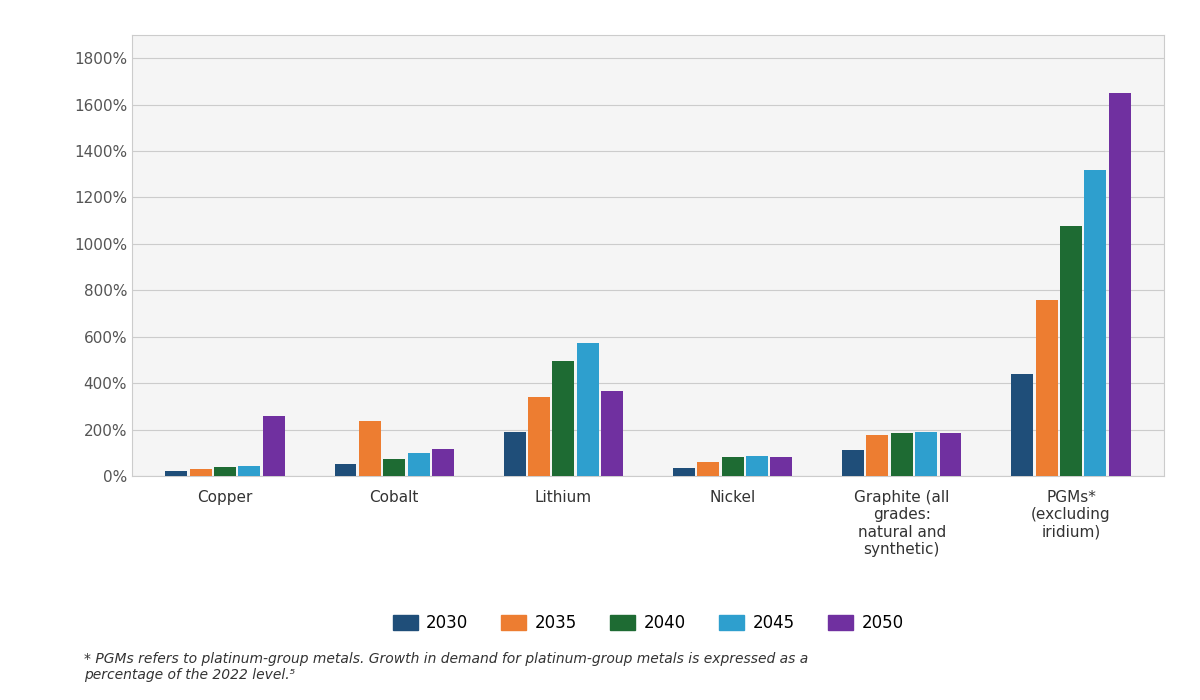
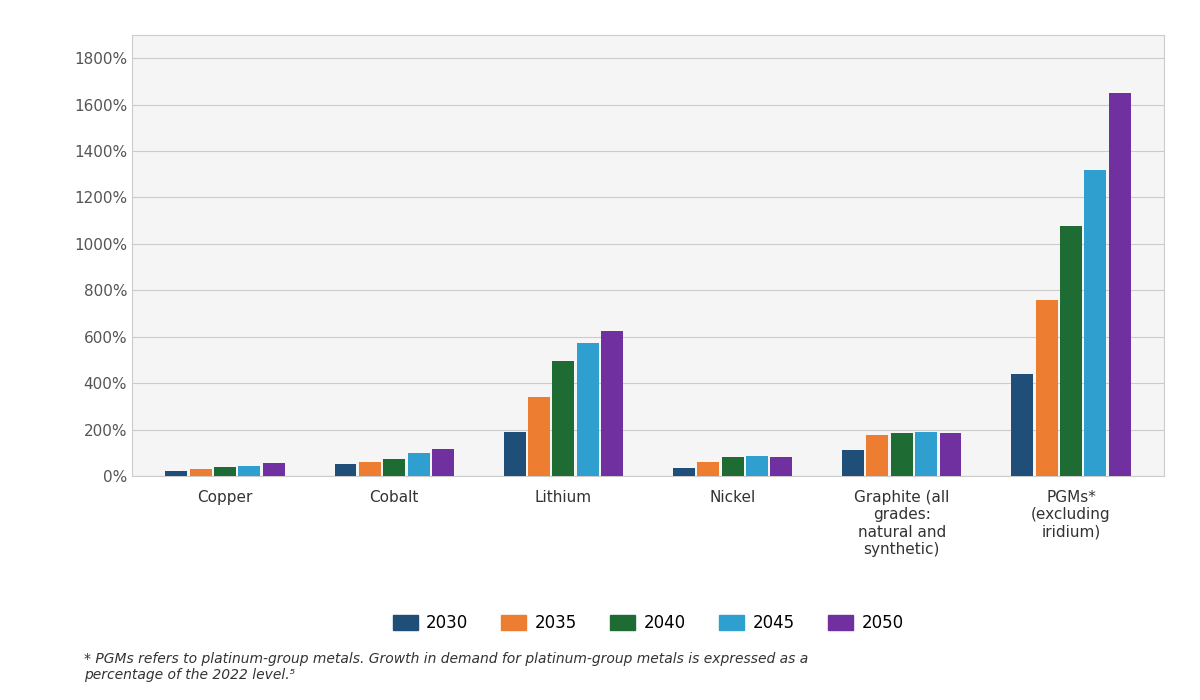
2050/Copper: 260% -> 55%
2035/Cobalt: 235% -> 60%
2050/Lithium: 365% -> 625%
